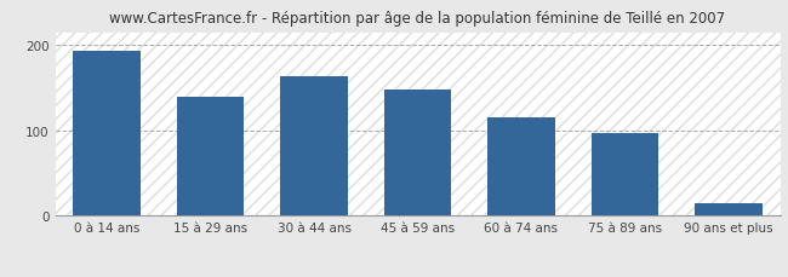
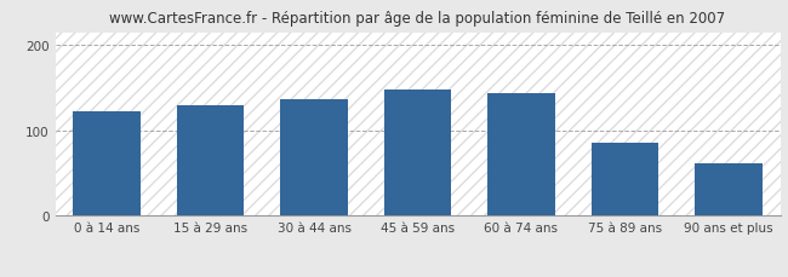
0 à 14 ans: 193 -> 122
15 à 29 ans: 140 -> 130
30 à 44 ans: 163 -> 136
60 à 74 ans: 115 -> 144
75 à 89 ans: 97 -> 86
90 ans et plus: 15 -> 62
